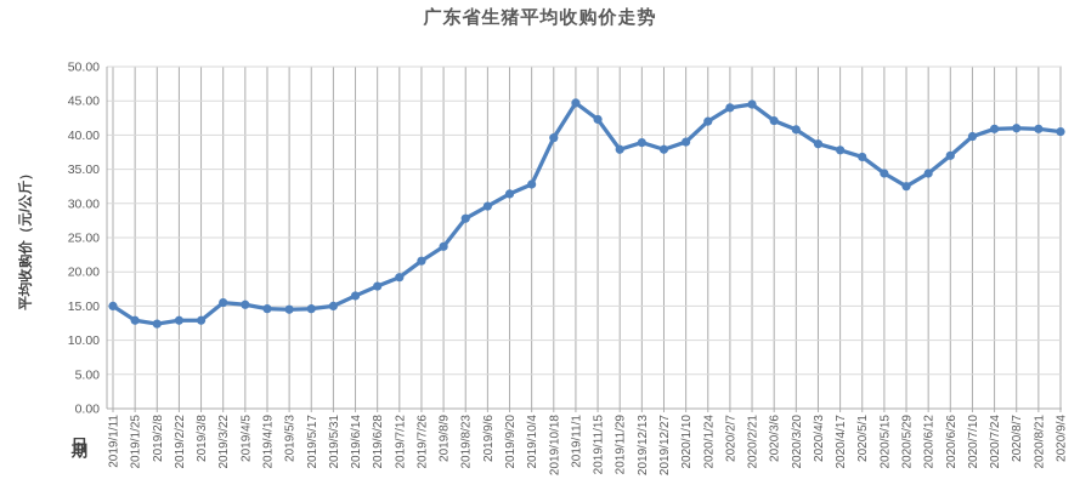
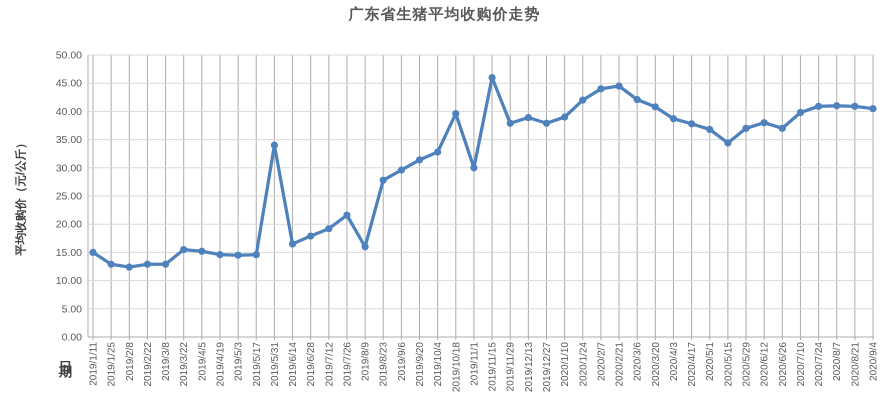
2019/5/31: 15 -> 34
2019/8/9: 24 -> 16
2019/11/1: 45 -> 30
2019/11/15: 42 -> 46
2020/5/29: 32 -> 37
2020/6/12: 34 -> 38
